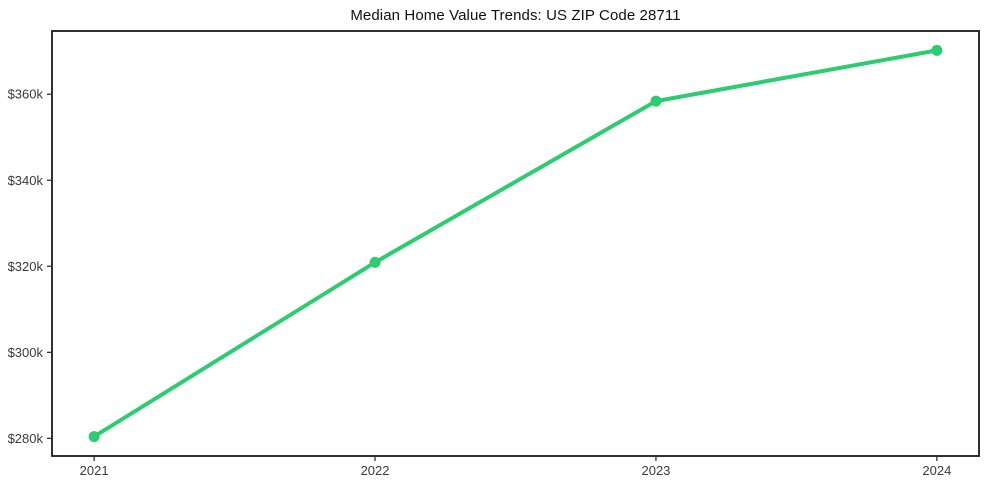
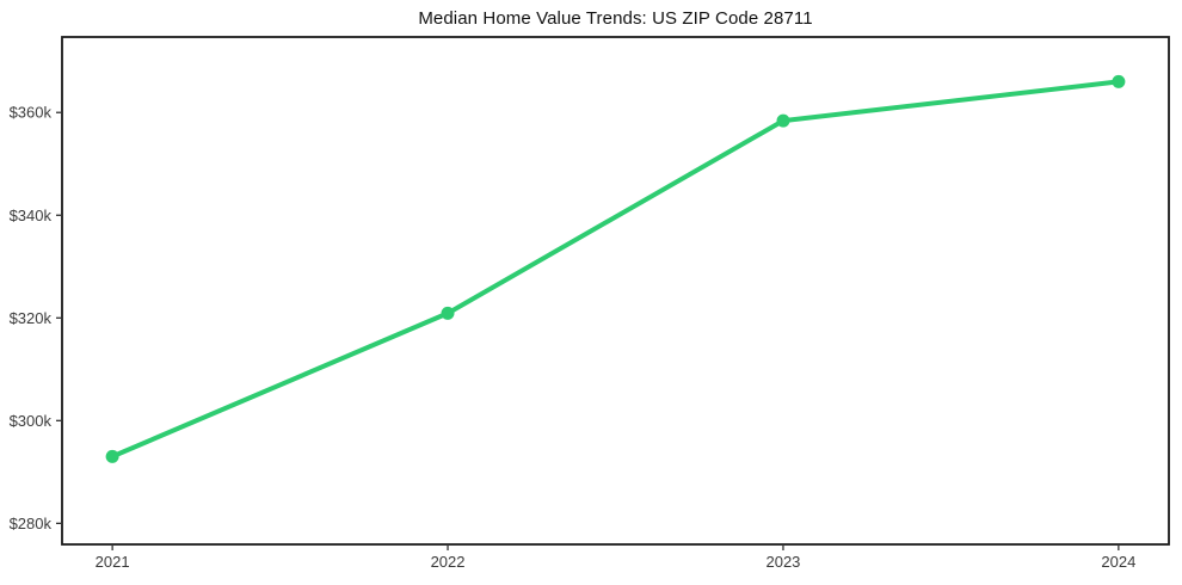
2021: $280k -> $293k
2024: $370k -> $366k
